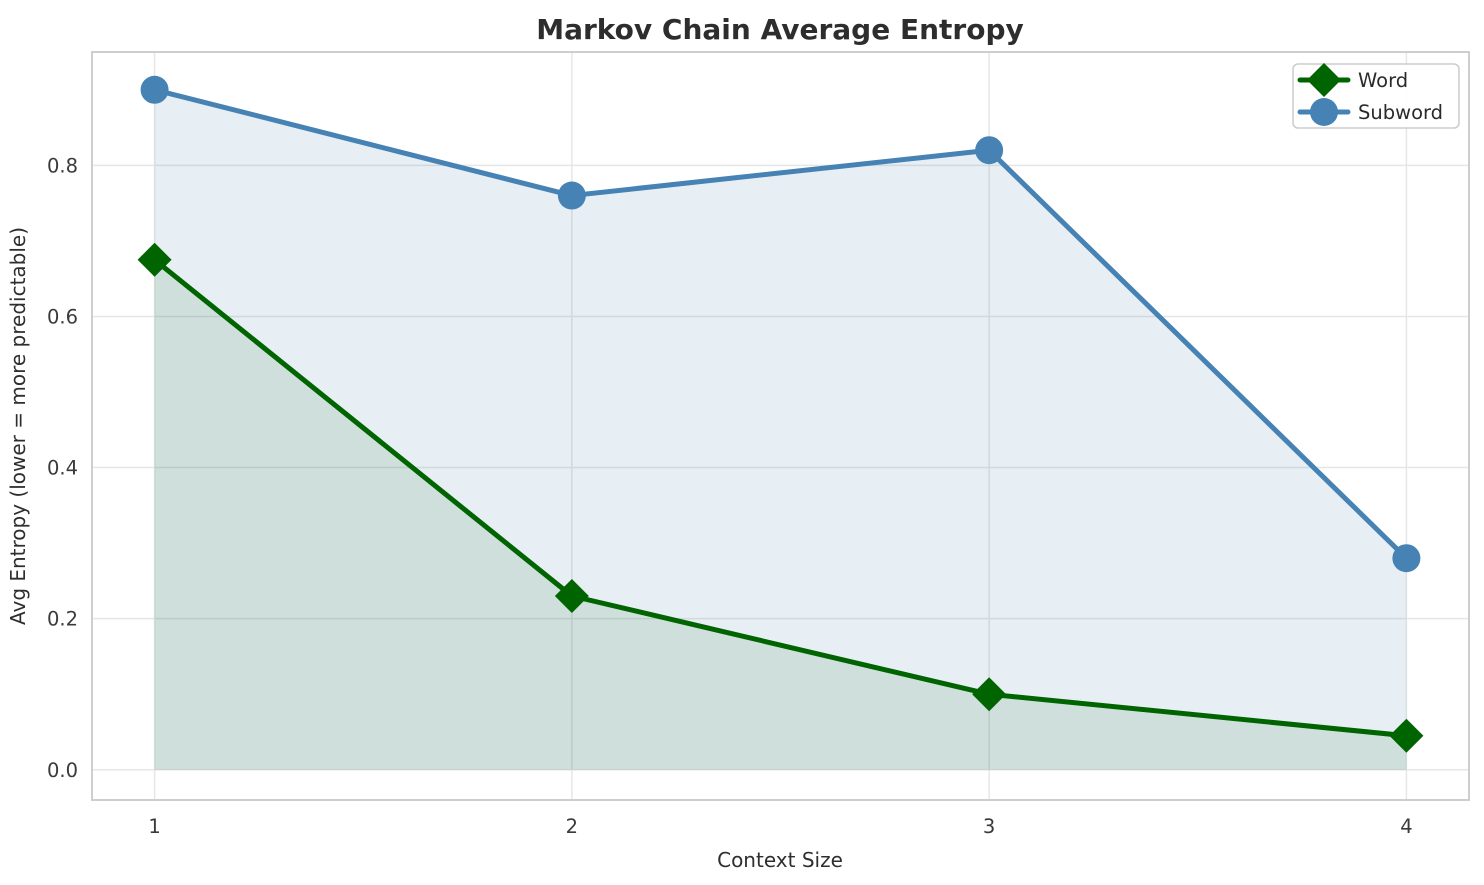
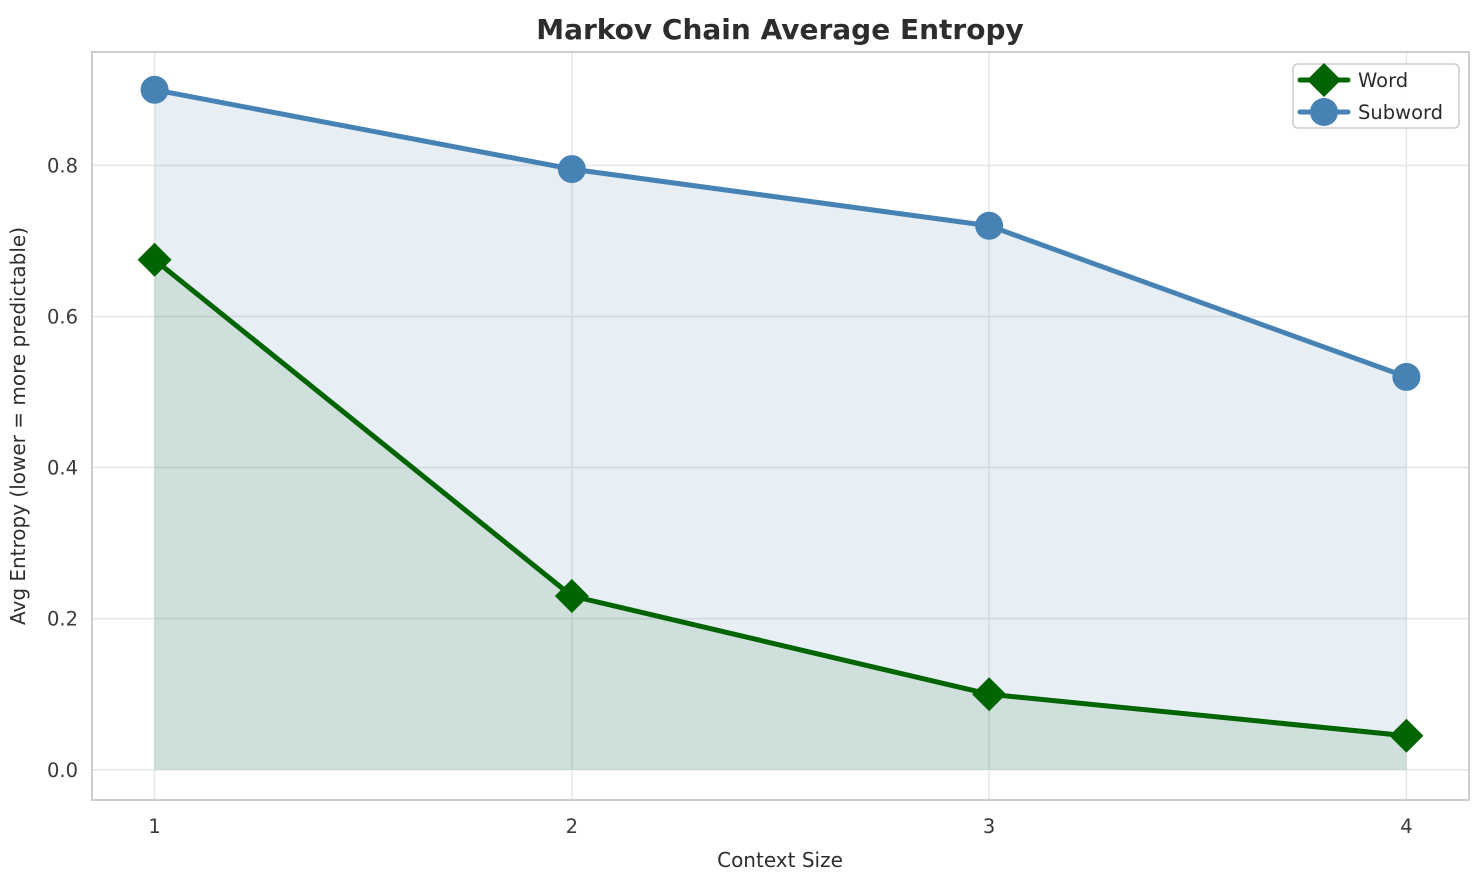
Subword/2: 0.76 -> 0.80
Subword/3: 0.82 -> 0.72
Subword/4: 0.28 -> 0.52
